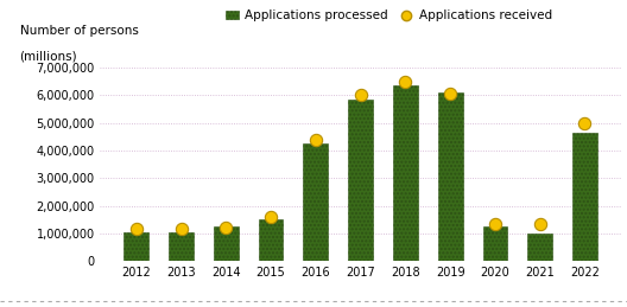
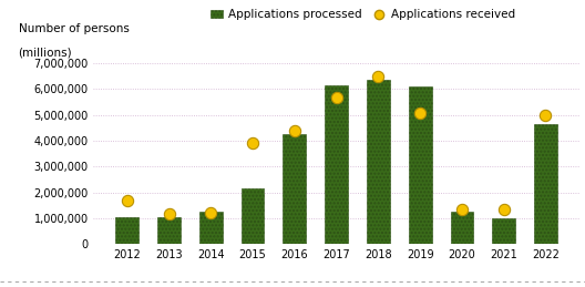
Applications received/2012: 1,150,000 -> 1,700,000
Applications processed/2015: 1,500,000 -> 2,150,000
Applications received/2015: 1,600,000 -> 3,900,000
Applications processed/2017: 5,850,000 -> 6,150,000
Applications received/2017: 6,000,000 -> 5,650,000
Applications received/2019: 6,050,000 -> 5,050,000
